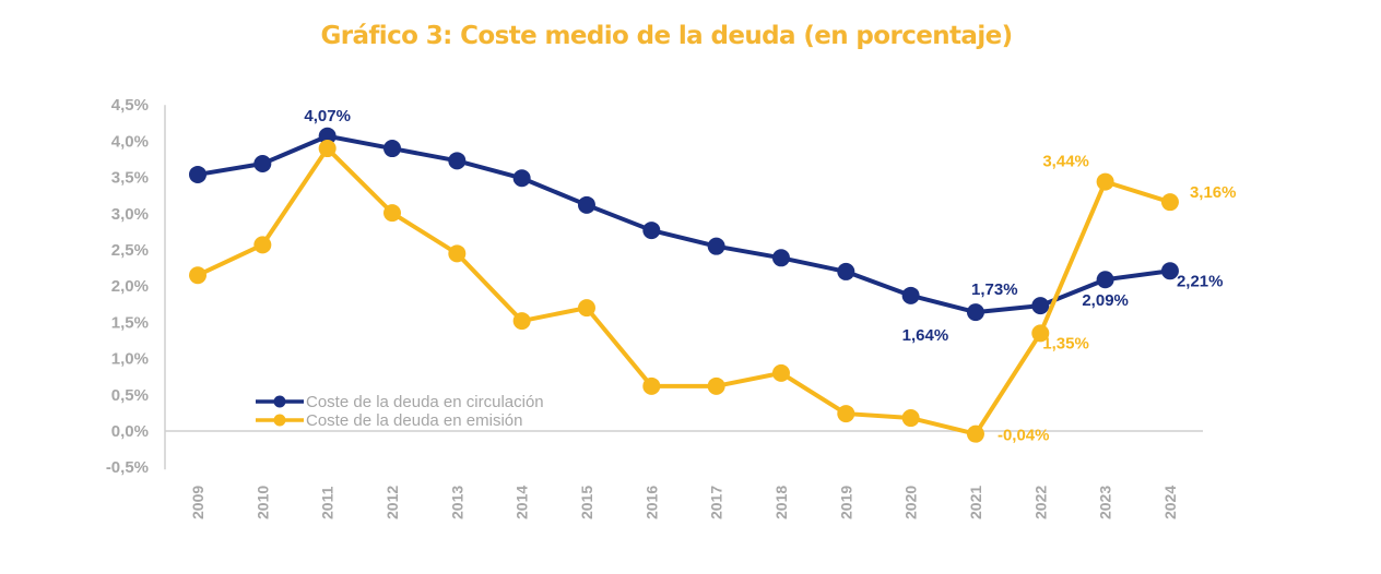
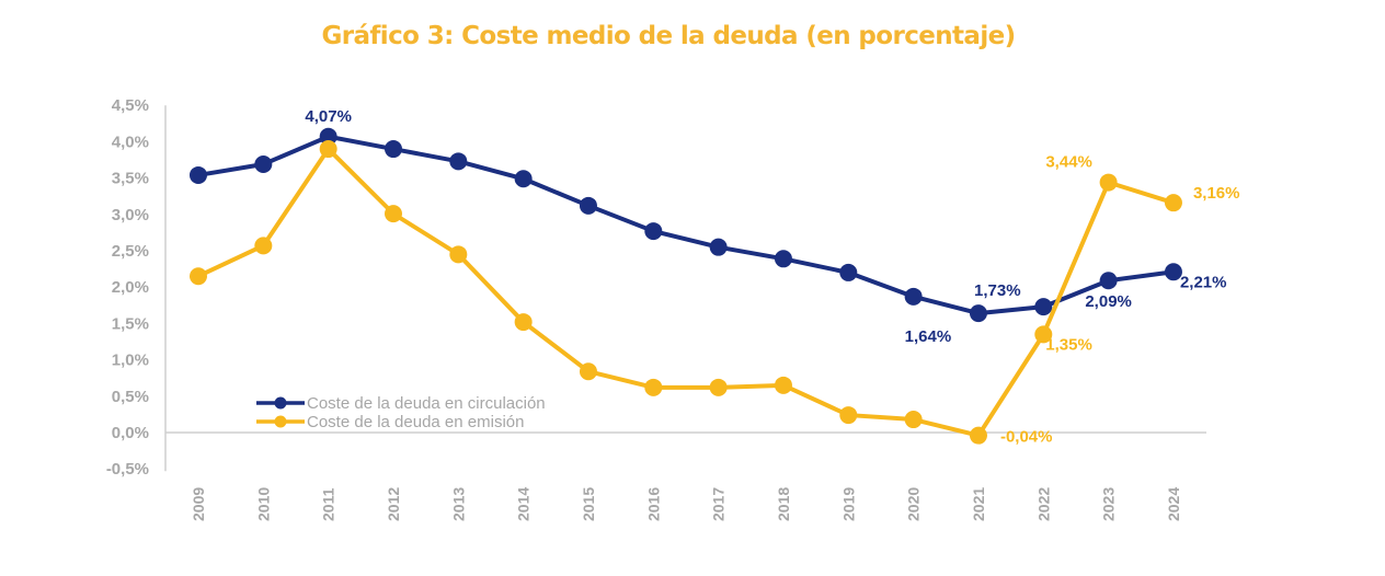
Coste de la deuda en emisión/2015: 1,7% -> 0,8%
Coste de la deuda en emisión/2018: 0,8% -> 0,7%
